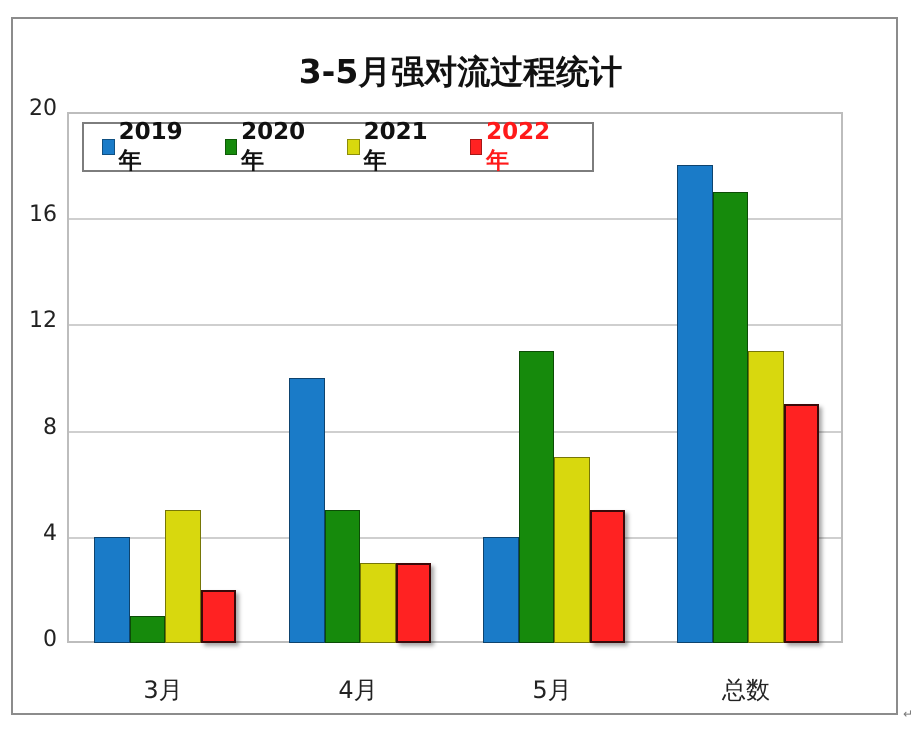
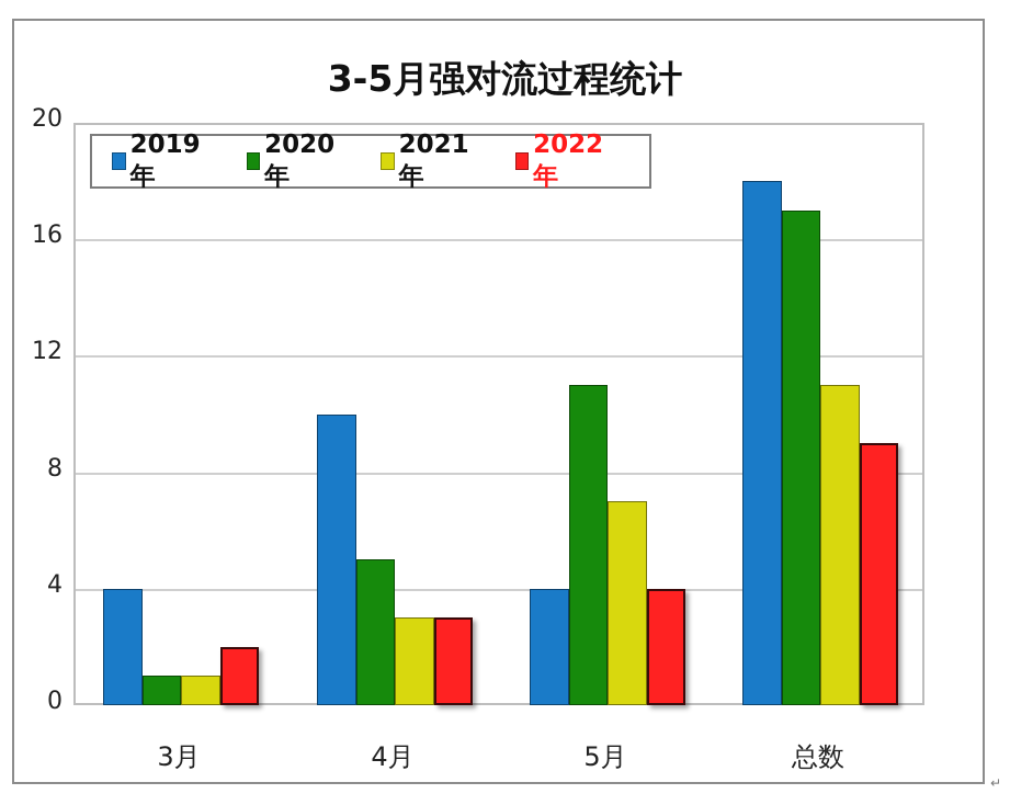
2021年/3月: 5 -> 1
2022年/5月: 5 -> 4
